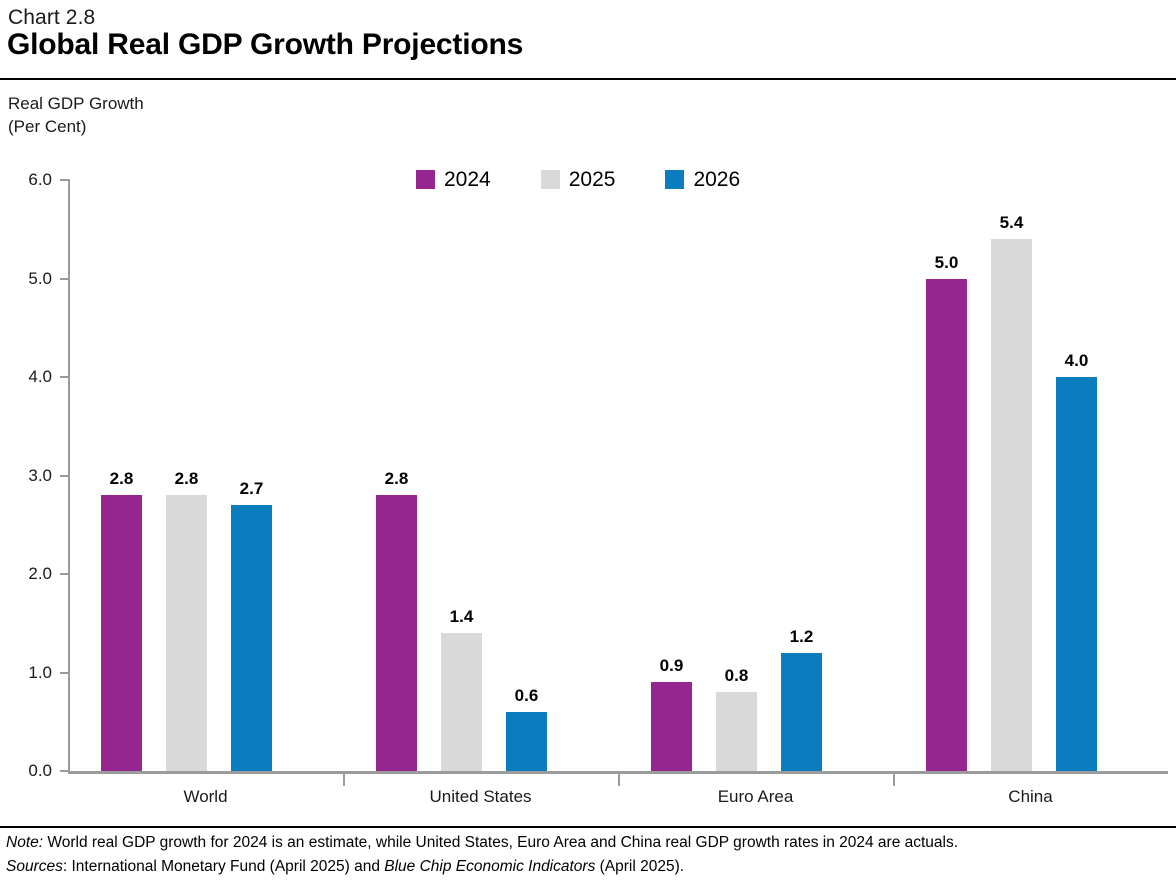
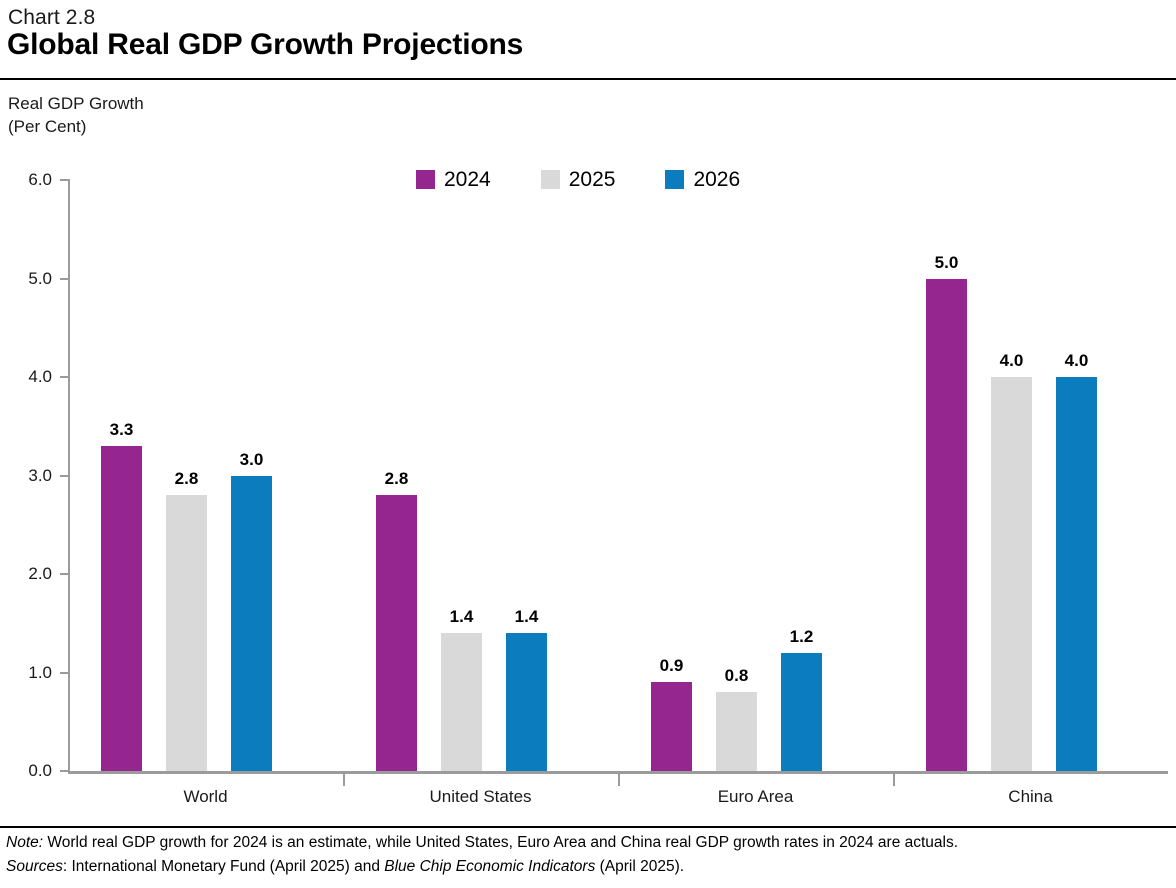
2024/World: 2.8 -> 3.3
2026/World: 2.7 -> 3.0
2026/United States: 0.6 -> 1.4
2025/China: 5.4 -> 4.0
